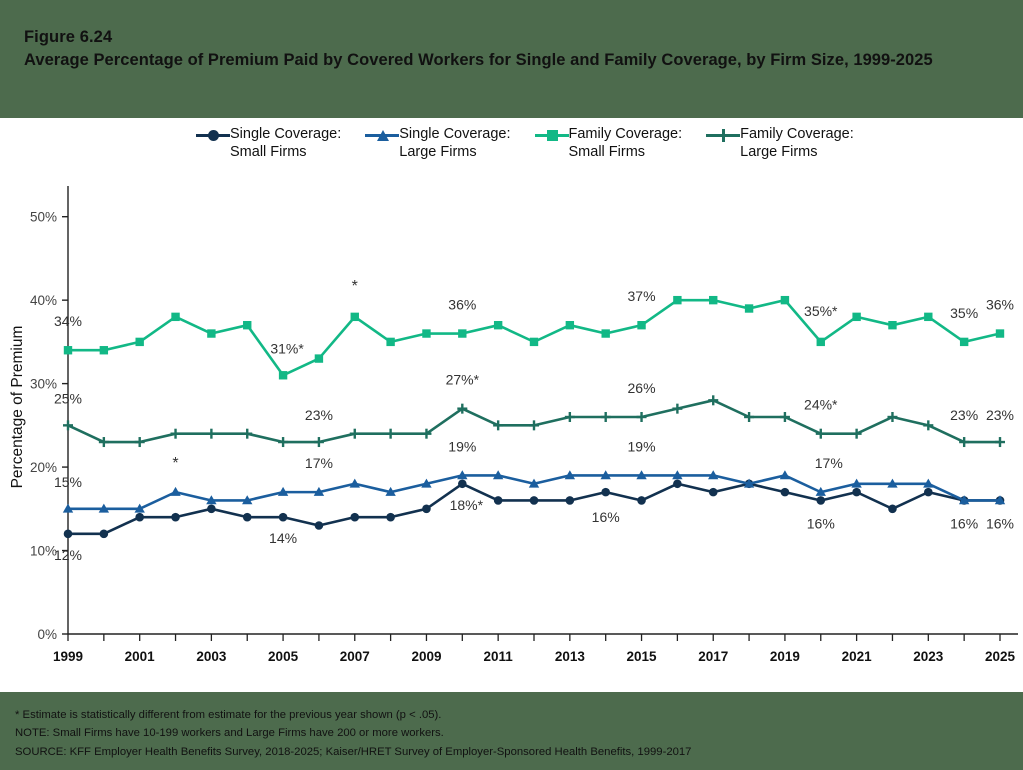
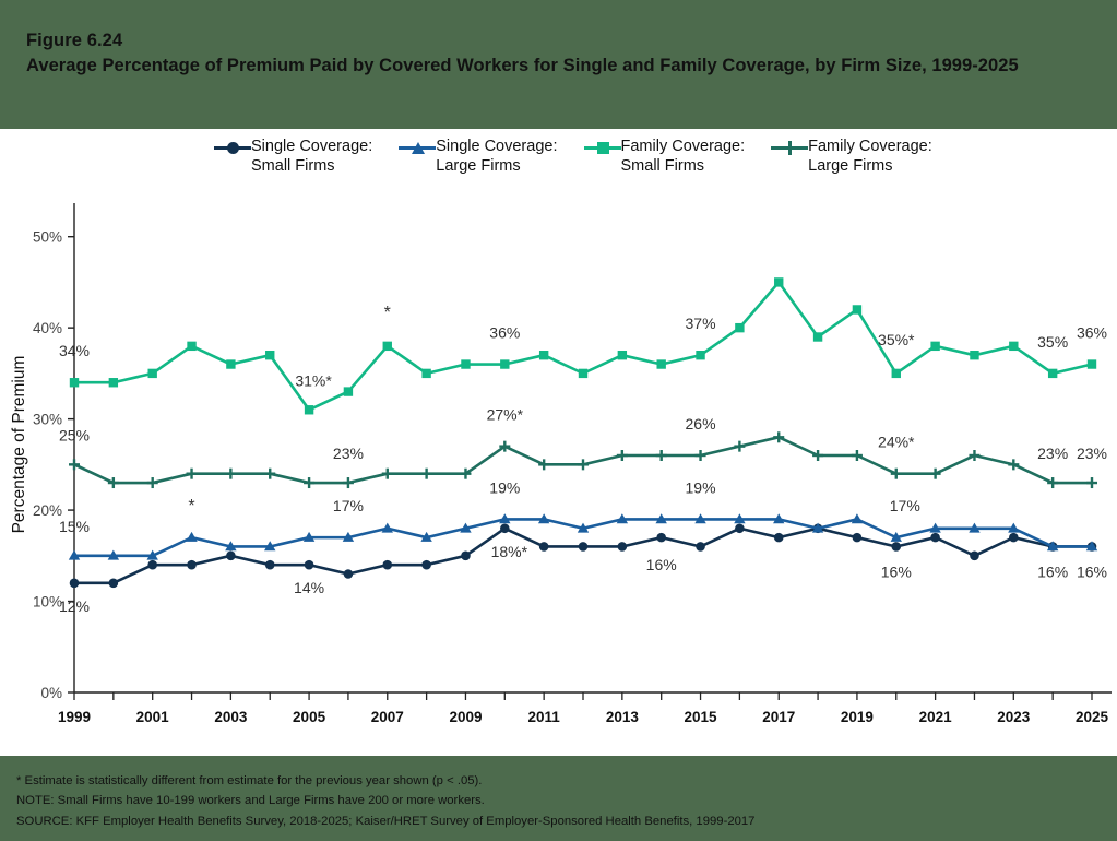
Family Coverage: Small Firms/2017: 40% -> 45%
Family Coverage: Small Firms/2019: 40% -> 42%
